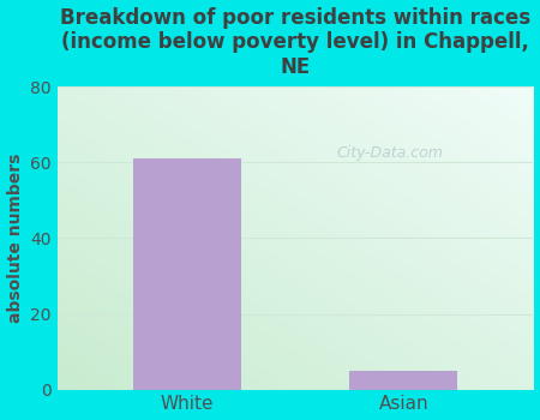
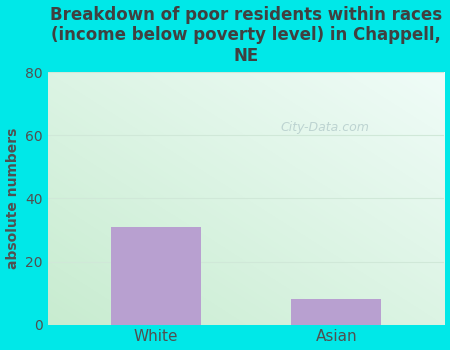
White: 61 -> 31
Asian: 5 -> 8
